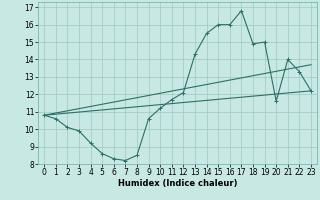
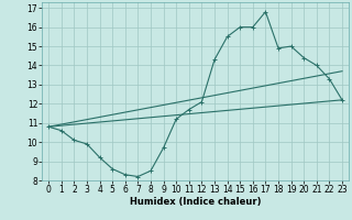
9: 10.6 -> 9.7
20: 11.6 -> 14.4
